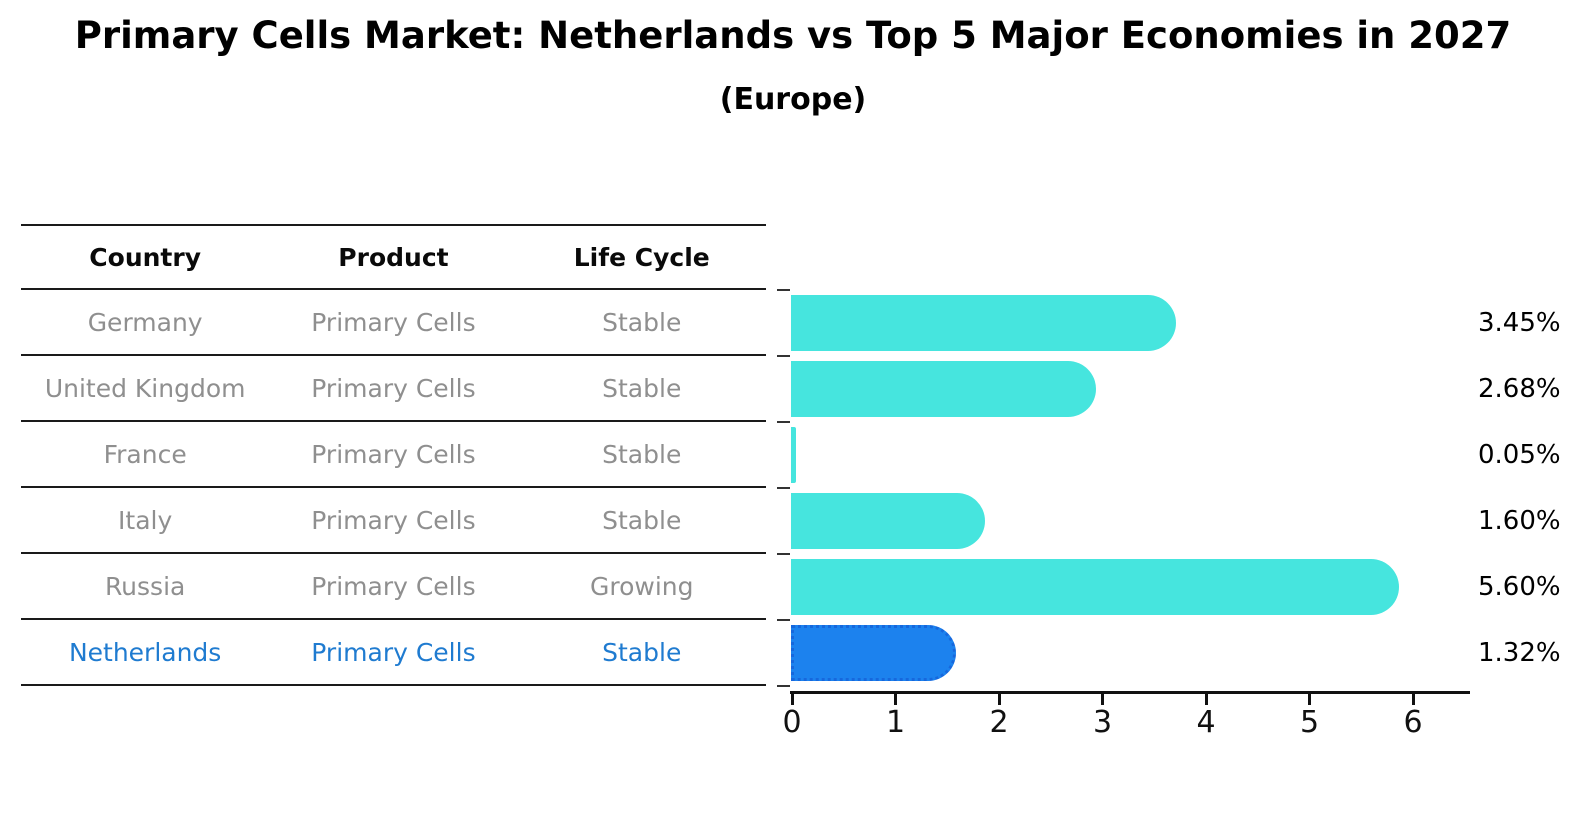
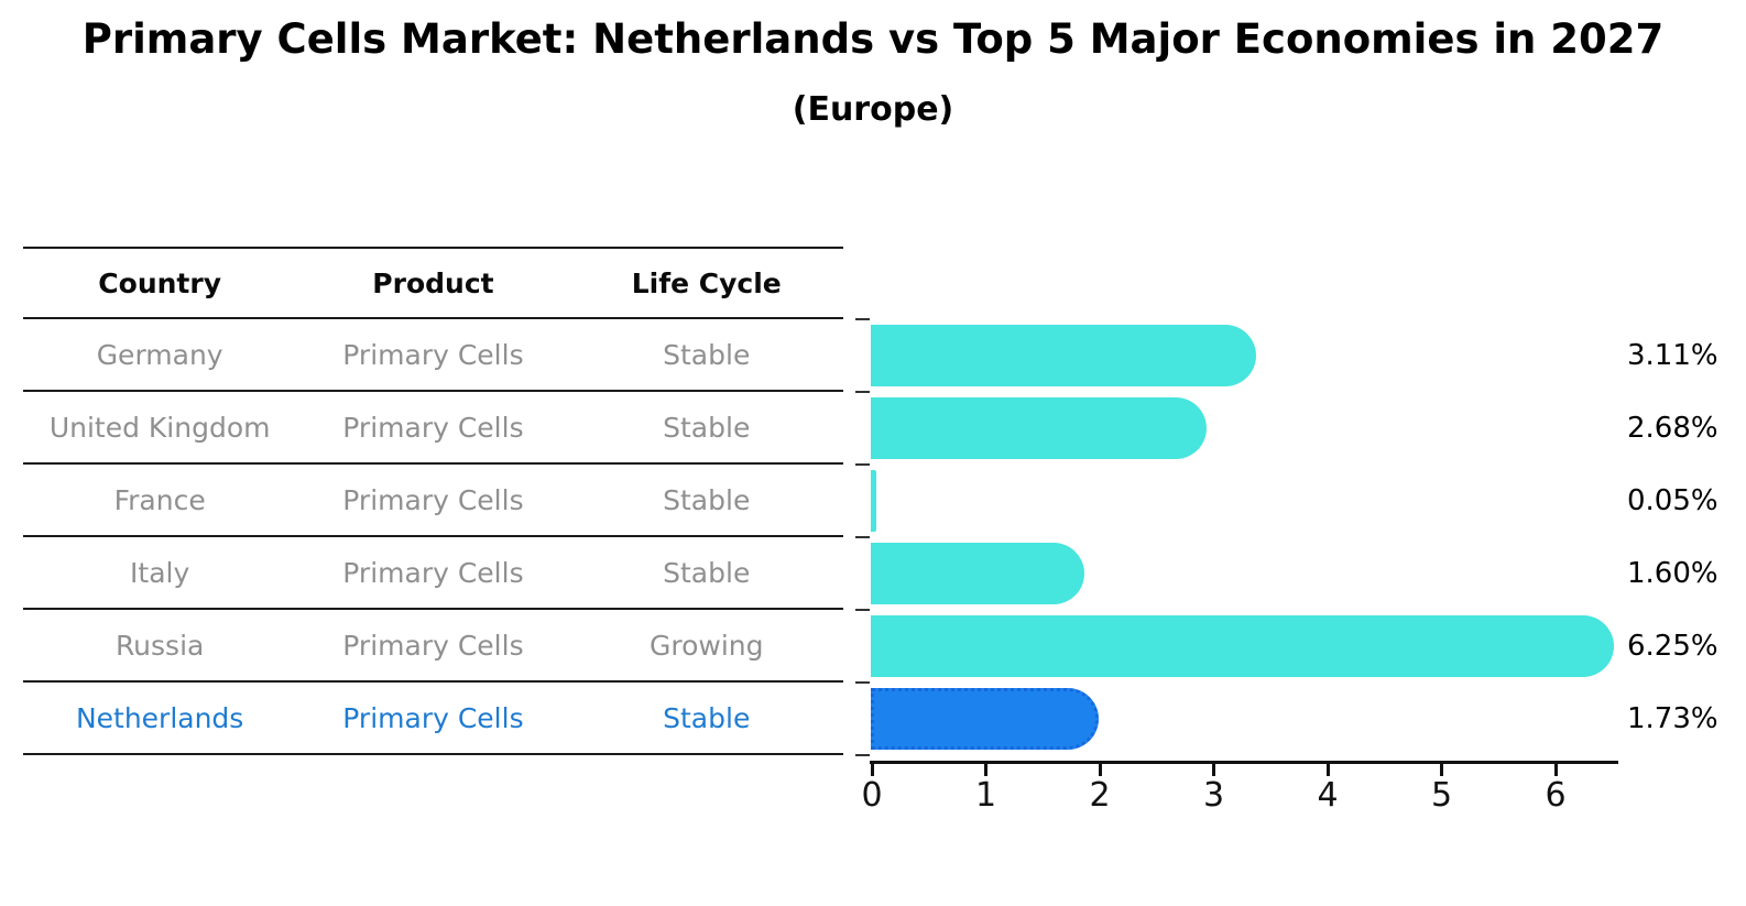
Germany: 3.45% -> 3.11%
Russia: 5.60% -> 6.25%
Netherlands: 1.32% -> 1.73%
